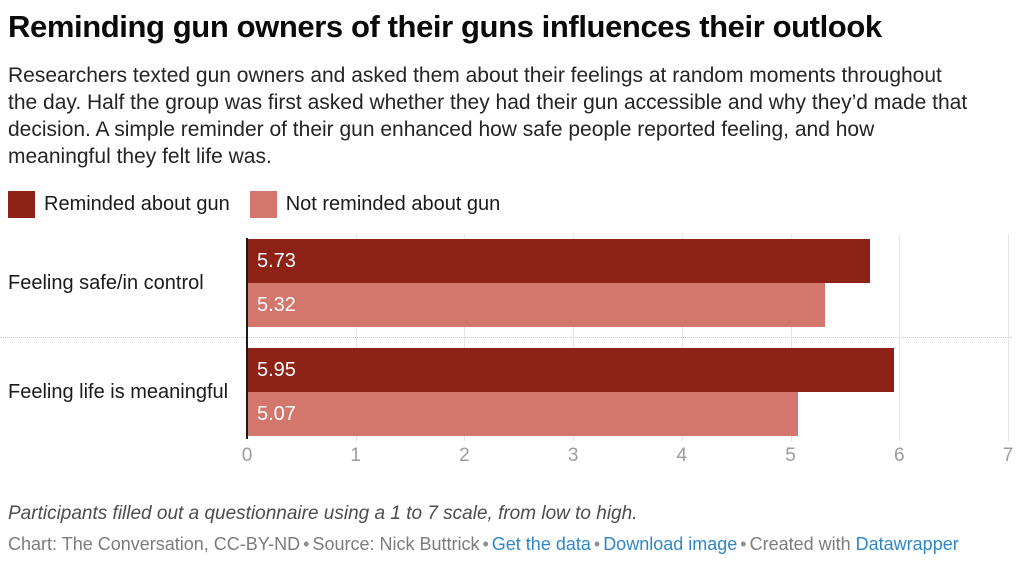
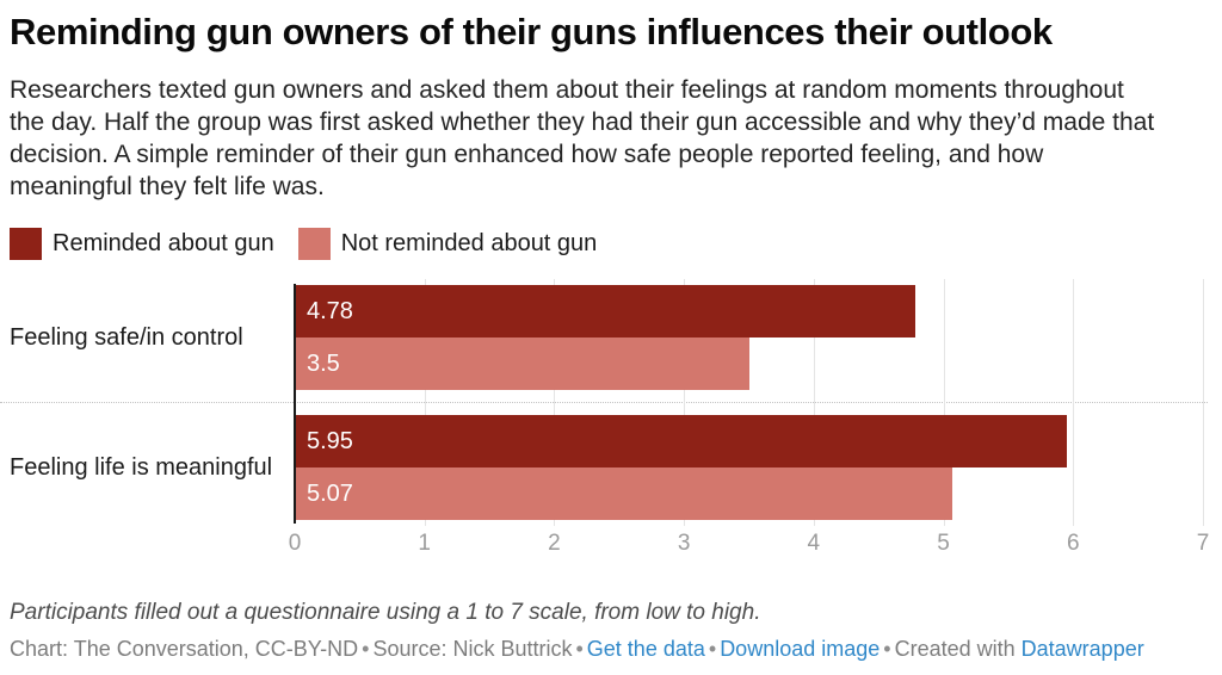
Reminded about gun/Feeling safe/in control: 5.73 -> 4.78
Not reminded about gun/Feeling safe/in control: 5.32 -> 3.5
